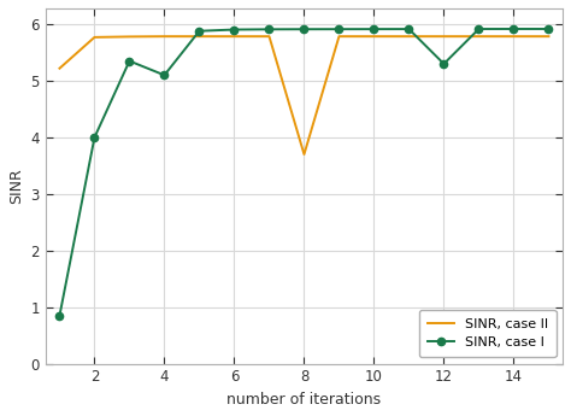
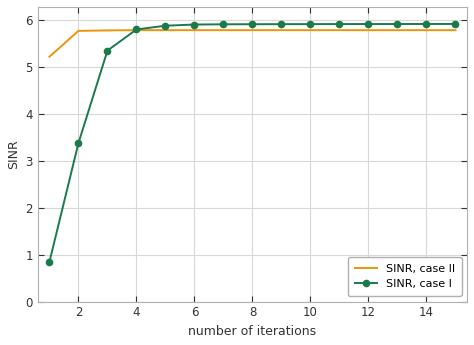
SINR, case I/2: 4.00 -> 3.38
SINR, case I/4: 5.10 -> 5.80
SINR, case II/8: 3.70 -> 5.79
SINR, case I/12: 5.30 -> 5.92
